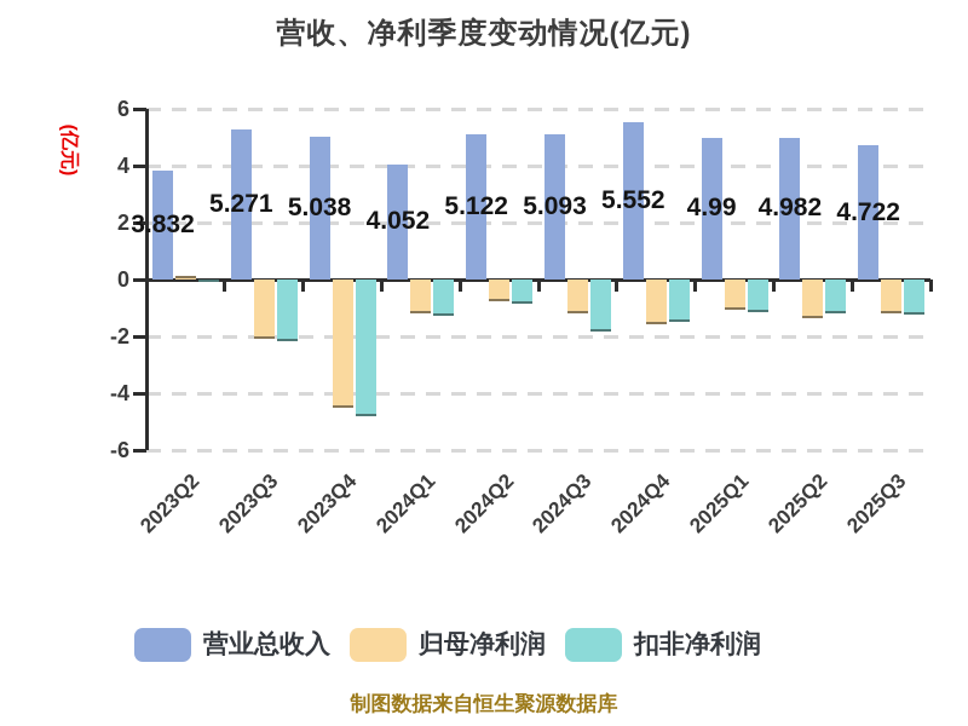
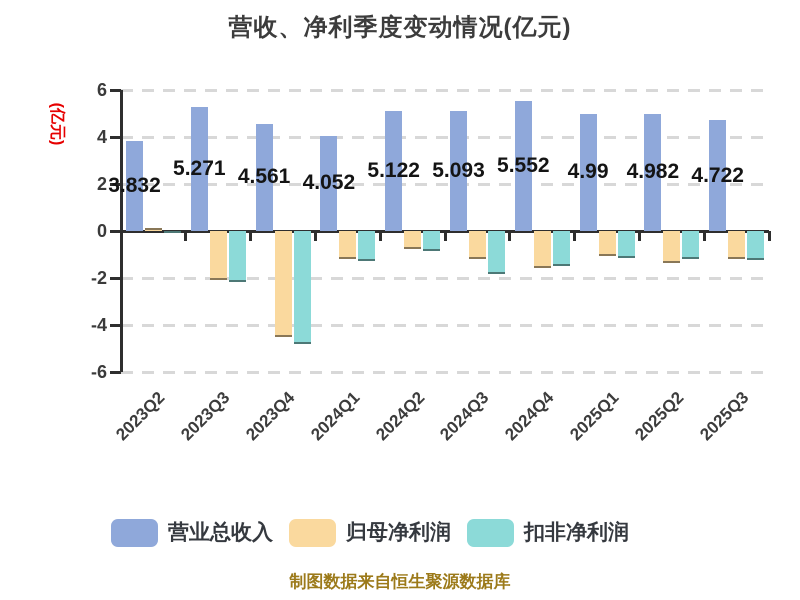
营业总收入/2023Q4: 5.038 -> 4.561
